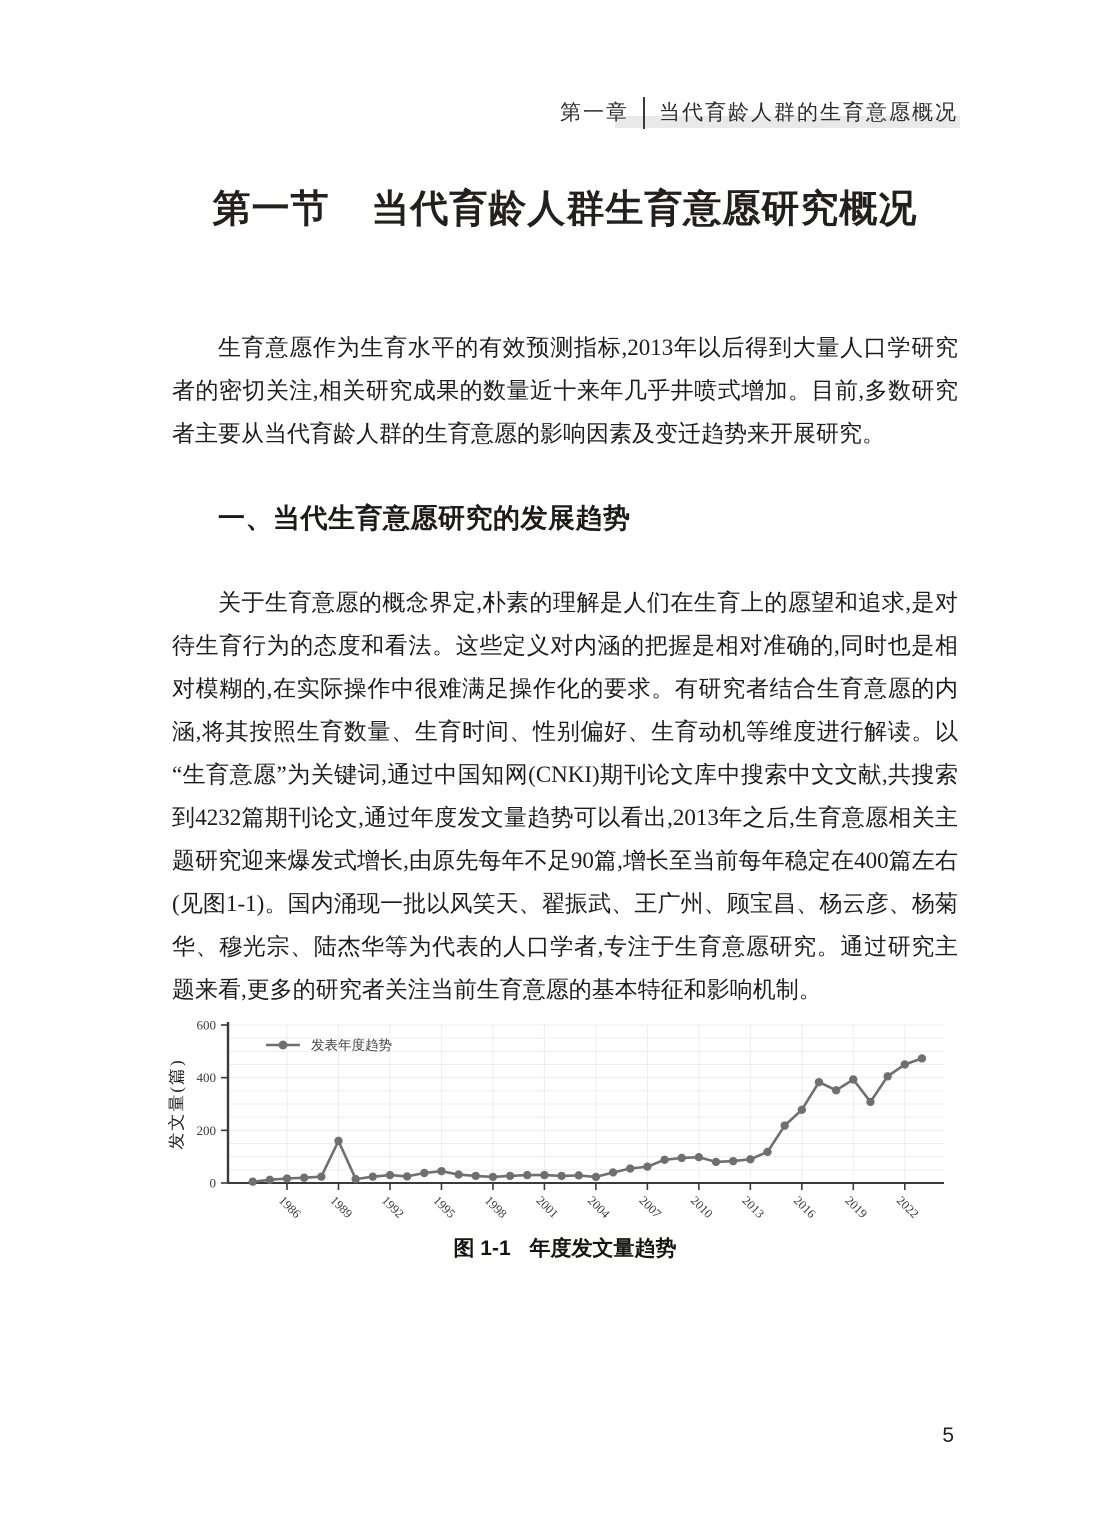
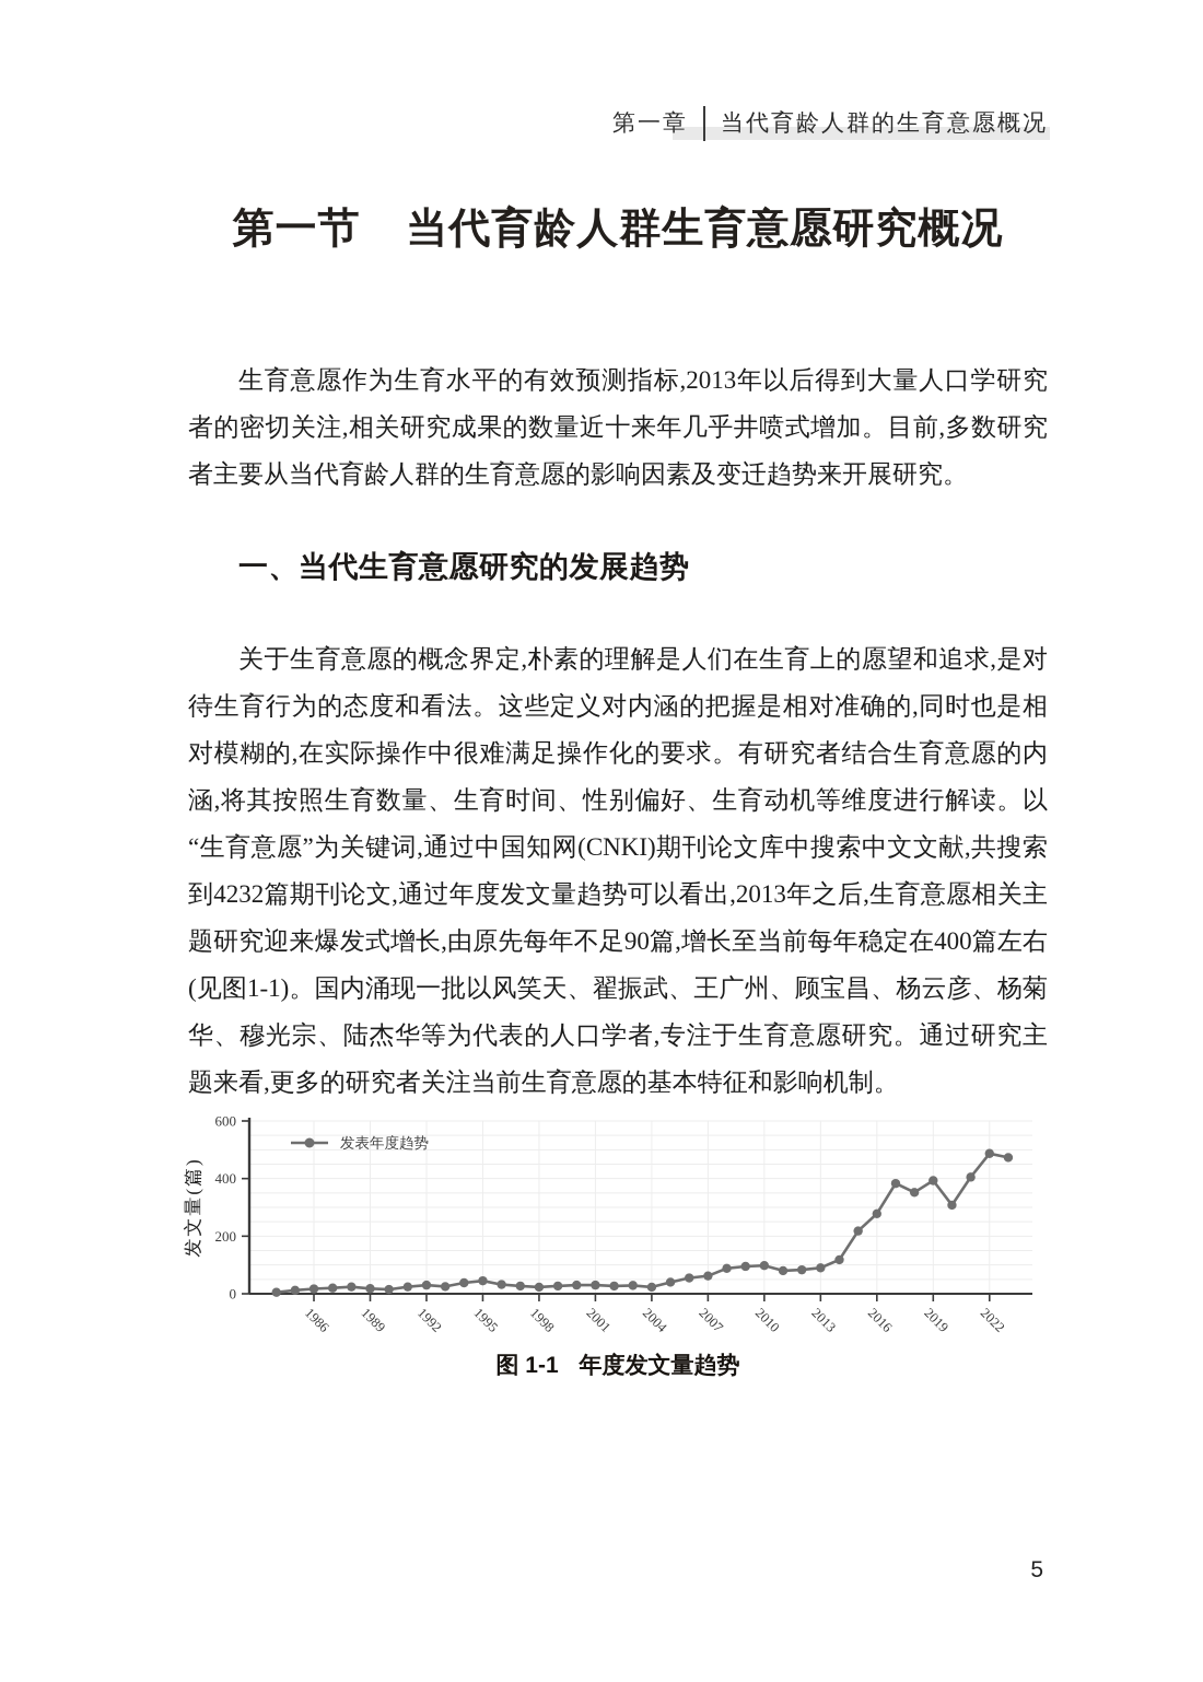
1989: 160 -> 20
2022: 450 -> 490
